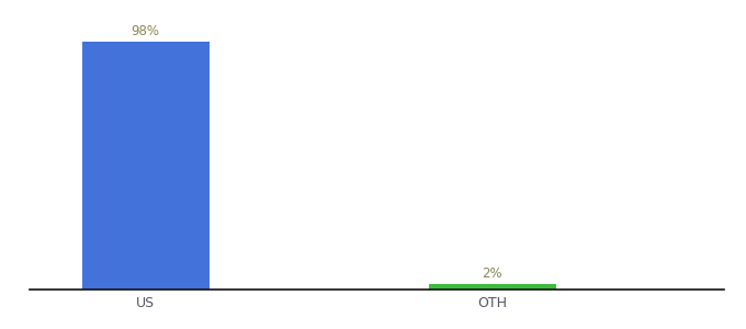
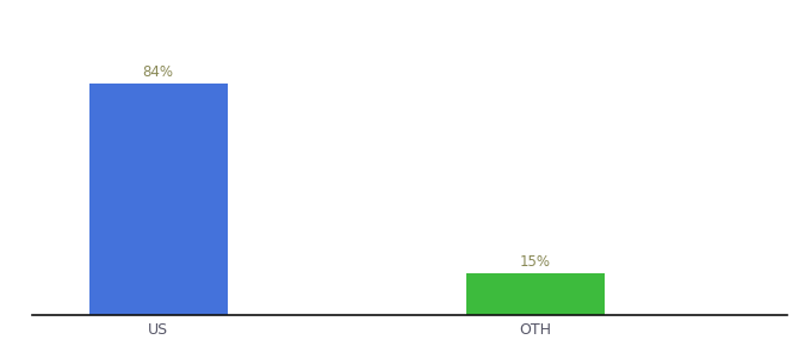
US: 98% -> 84%
OTH: 2% -> 15%
